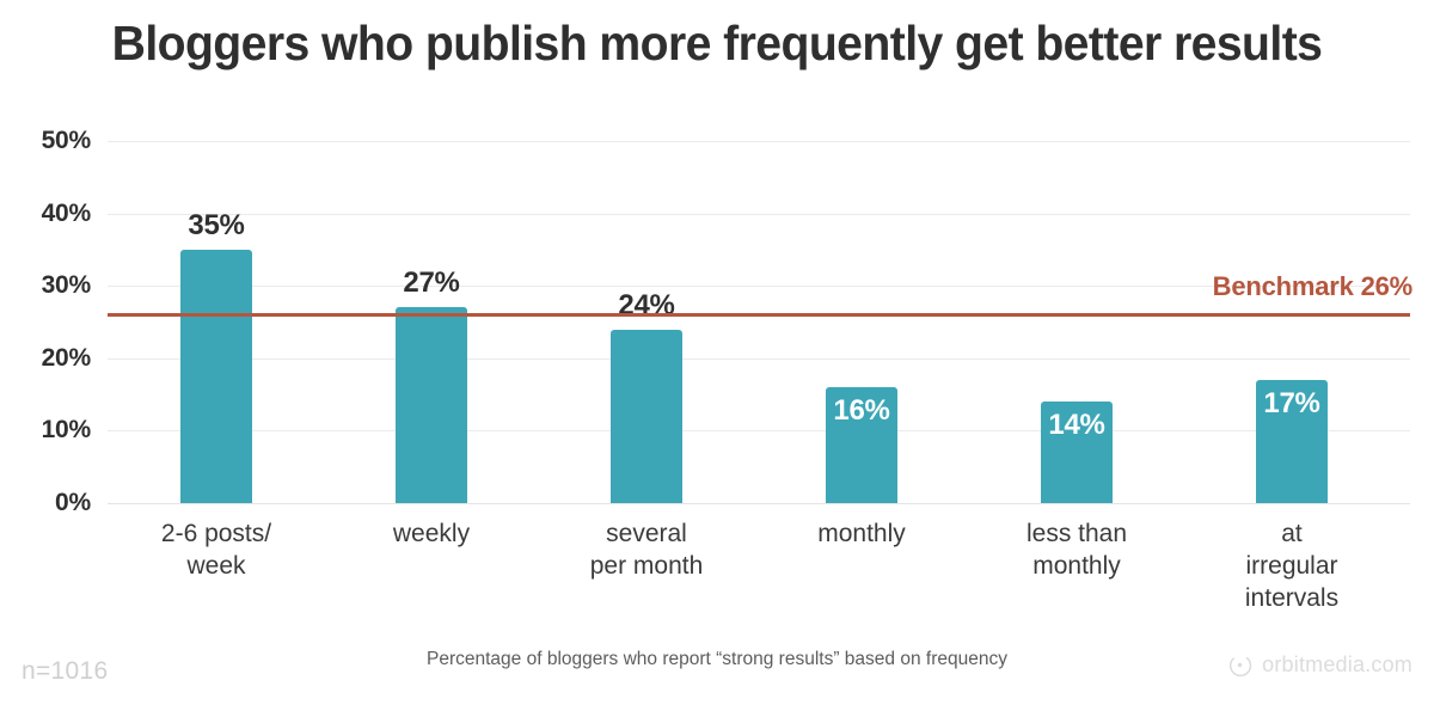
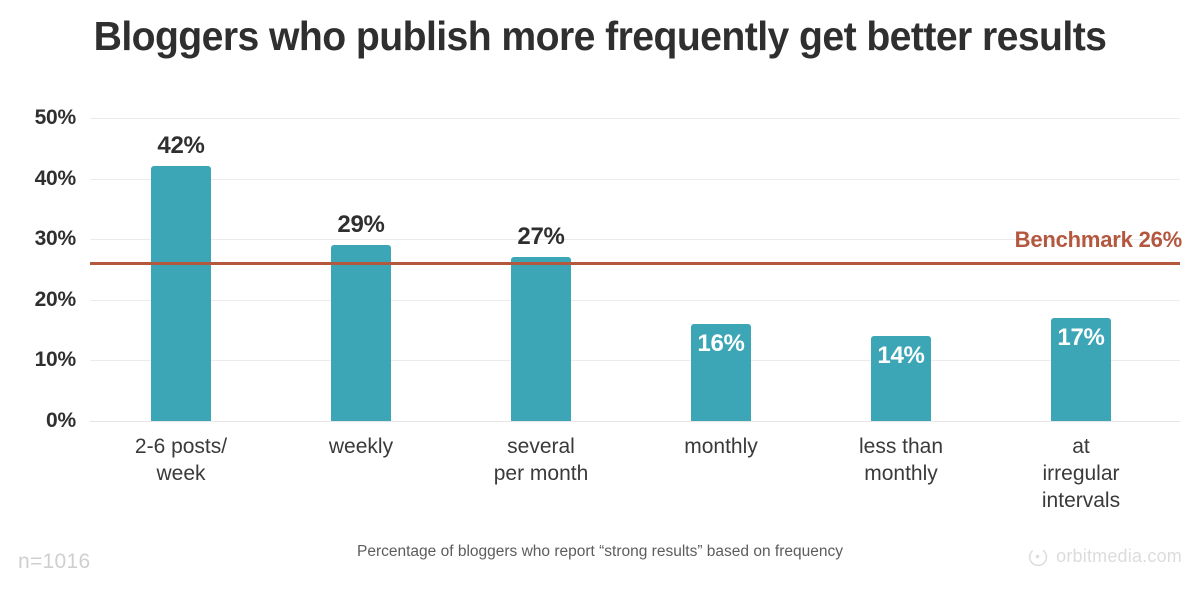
2-6 posts/ week: 35% -> 42%
weekly: 27% -> 29%
several per month: 24% -> 27%
